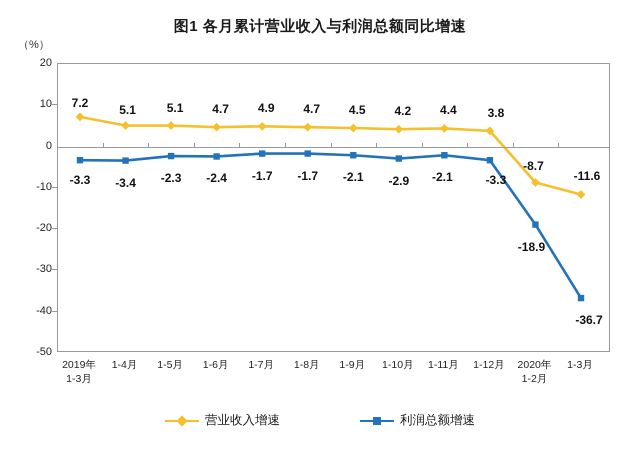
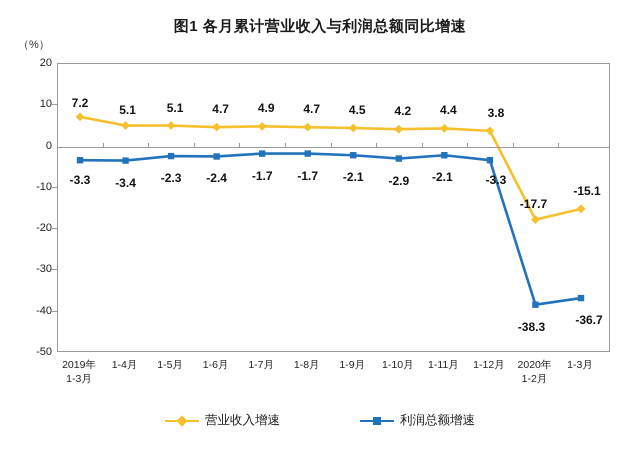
营业收入增速/2020年 1-2月: -8.7 -> -17.7
利润总额增速/2020年 1-2月: -18.9 -> -38.3
营业收入增速/1-3月: -11.6 -> -15.1
